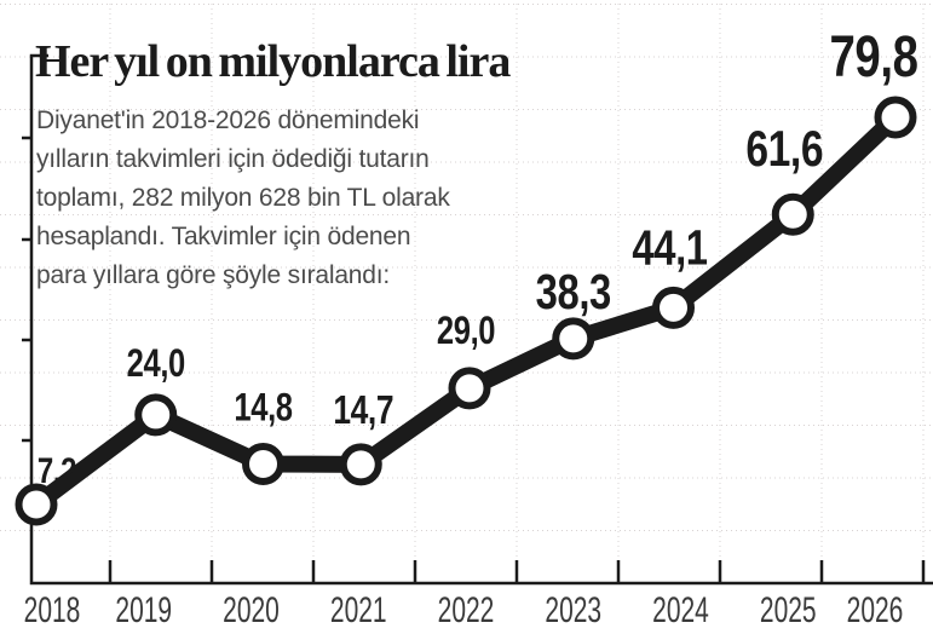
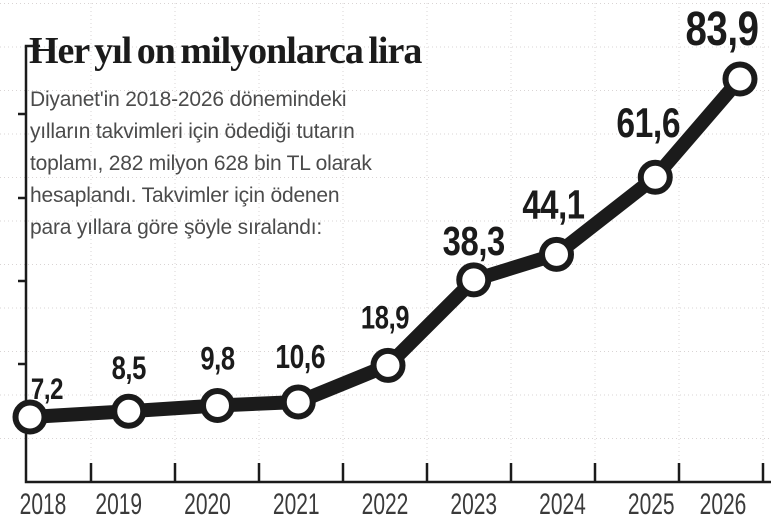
2019: 24,0 -> 8,5
2020: 14,8 -> 9,8
2021: 14,7 -> 10,6
2022: 29,0 -> 18,9
2026: 79,8 -> 83,9
